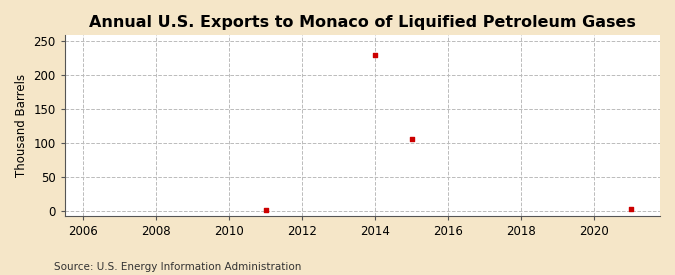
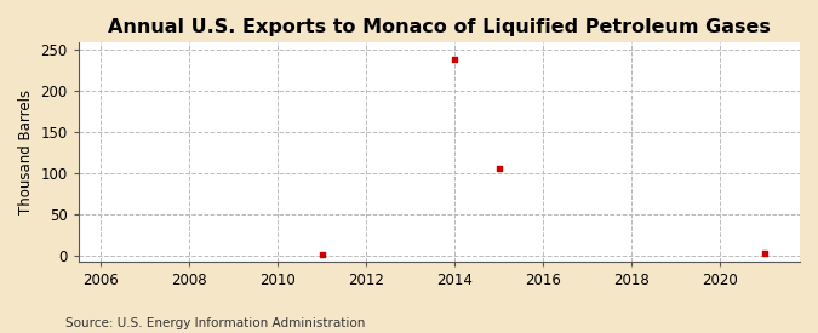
2014: 229 -> 238
